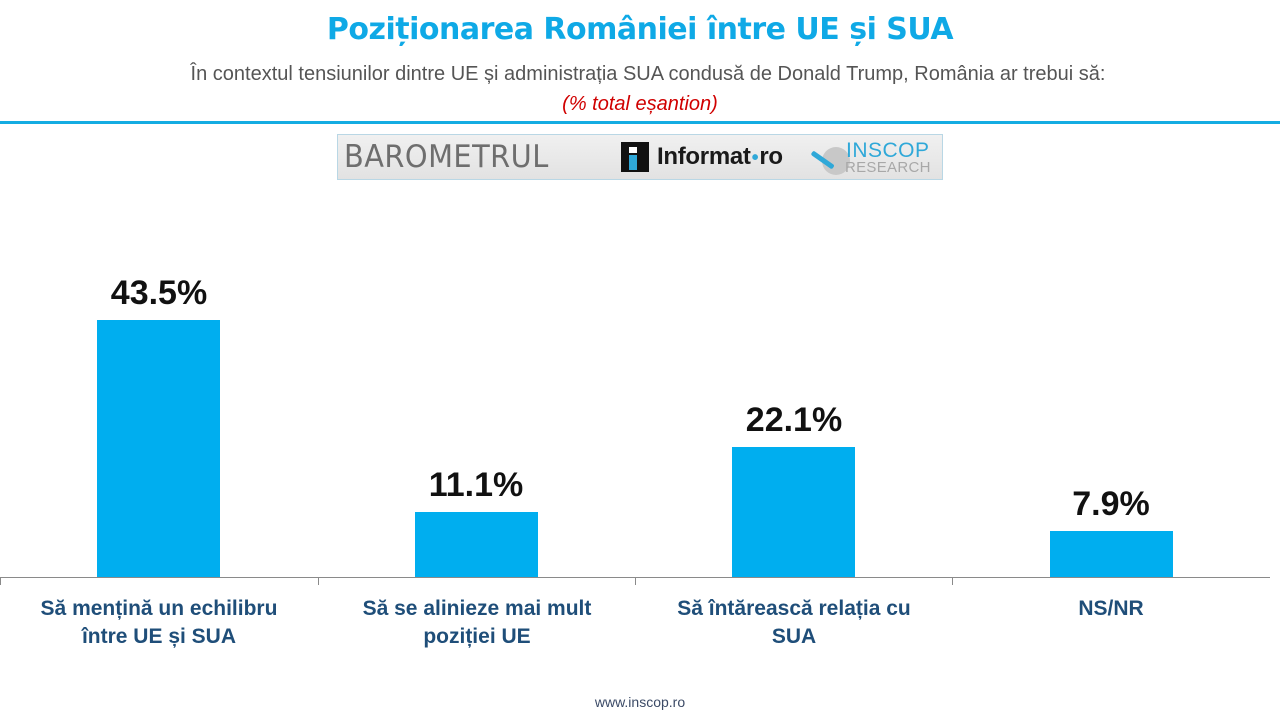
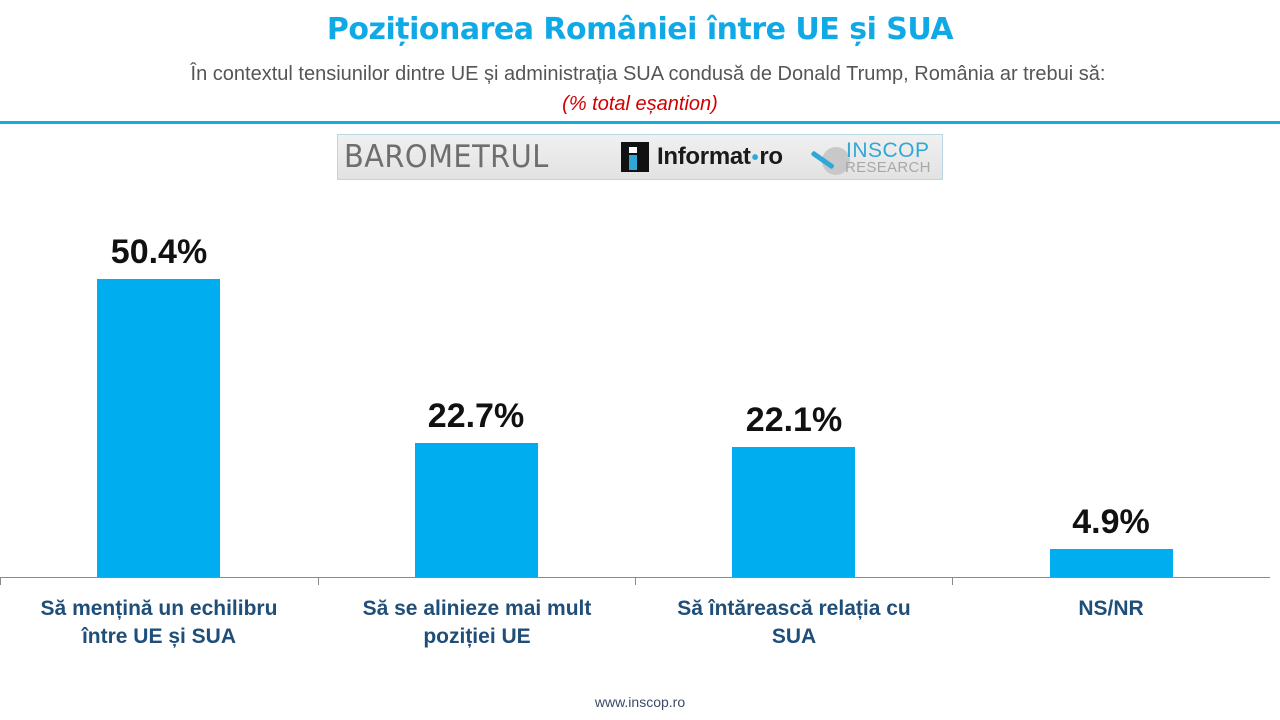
Să mențină un echilibru între UE și SUA: 43.5% -> 50.4%
Să se alinieze mai mult poziției UE: 11.1% -> 22.7%
NS/NR: 7.9% -> 4.9%
